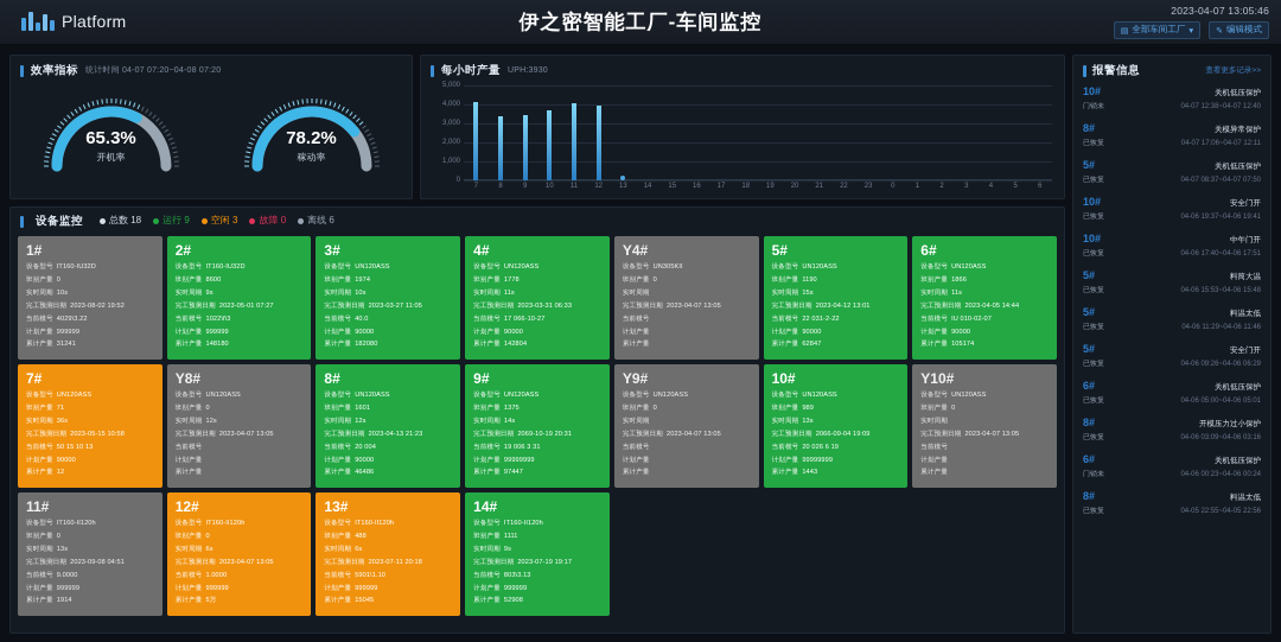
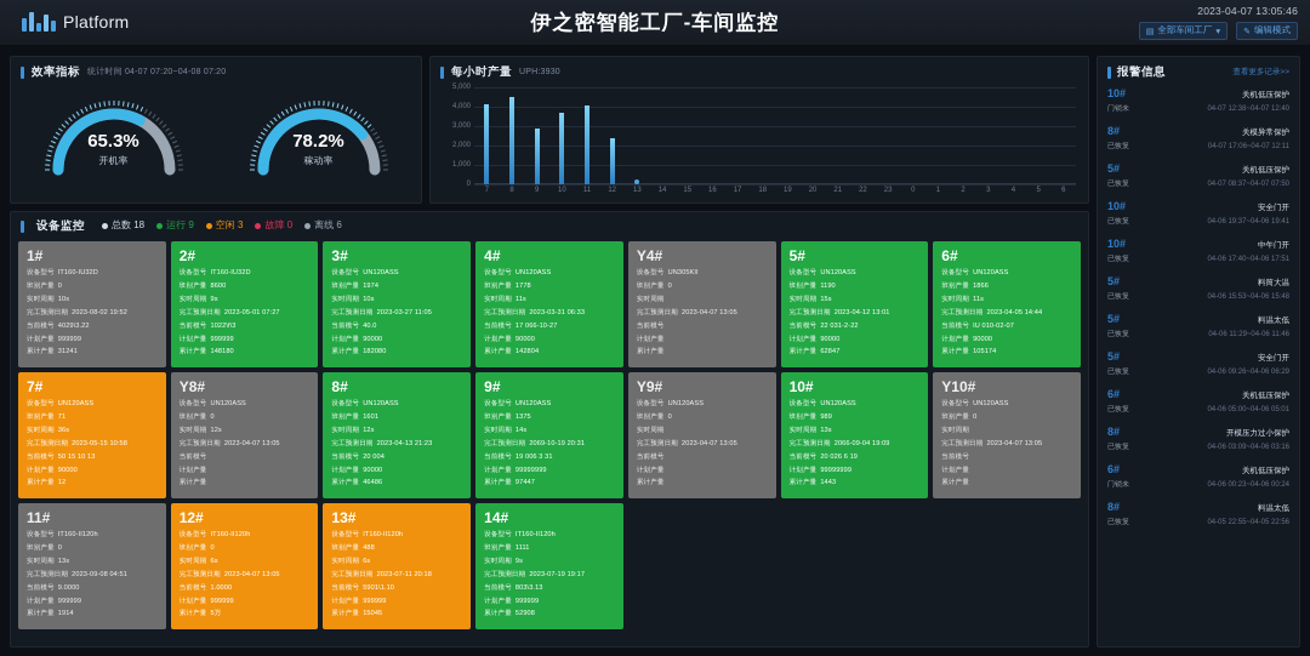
8: 3400 -> 4500
9: 3400 -> 2900
12: 4000 -> 2400
